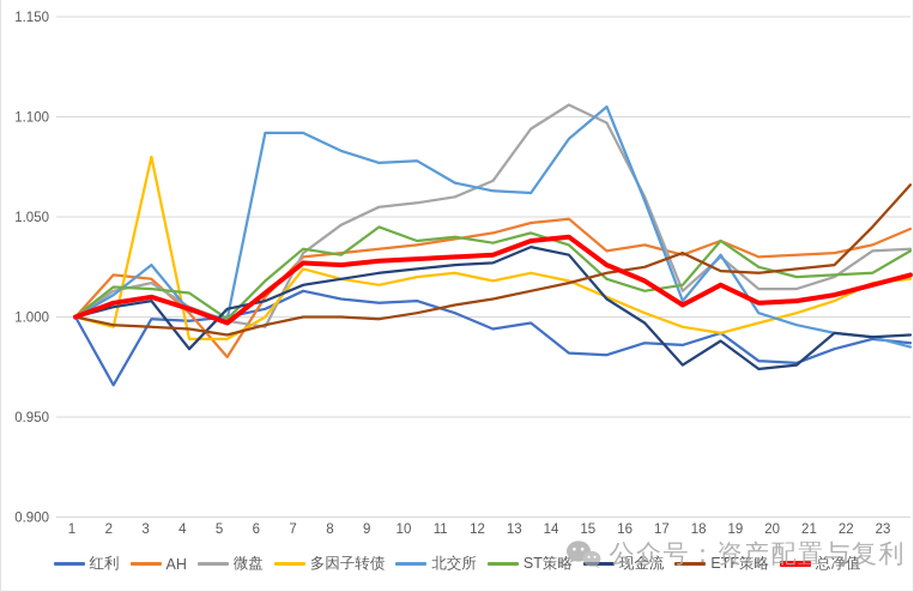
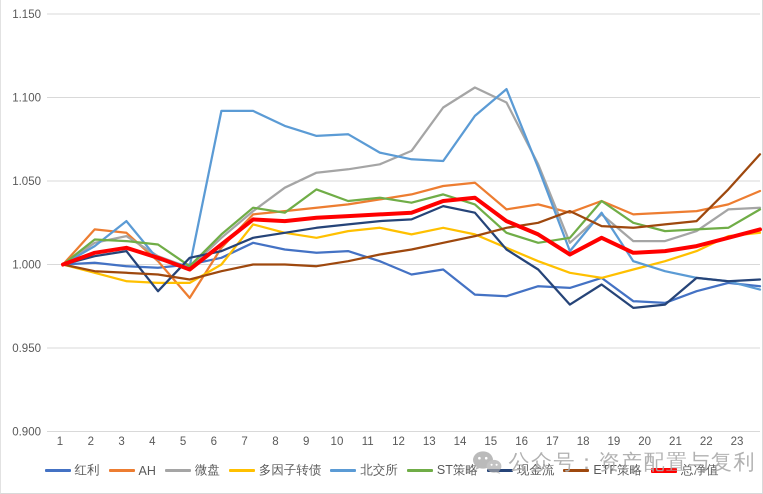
红利/2: 0.966 -> 1.001
多因子转债/3: 1.080 -> 0.990
微盘/6: 0.995 -> 1.016
